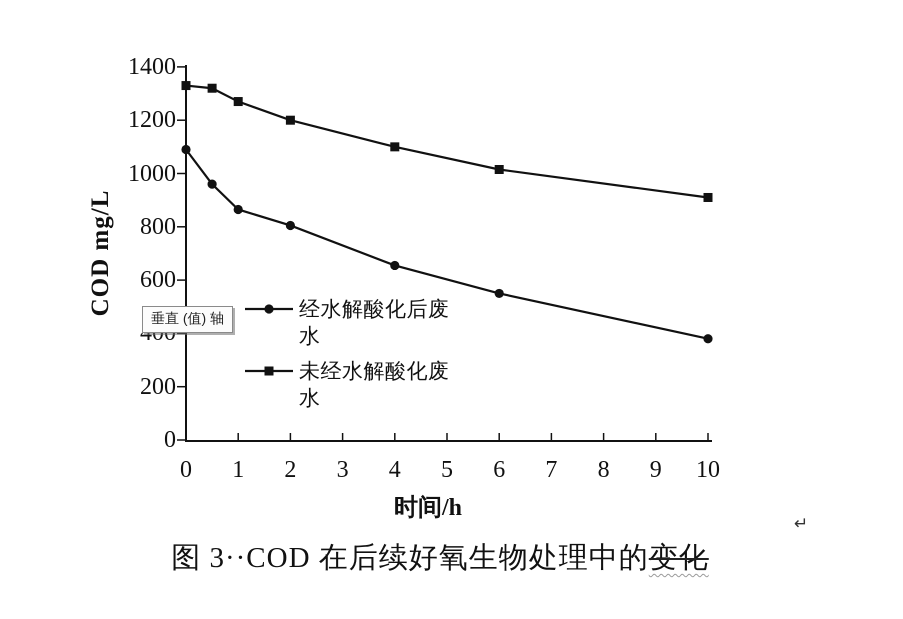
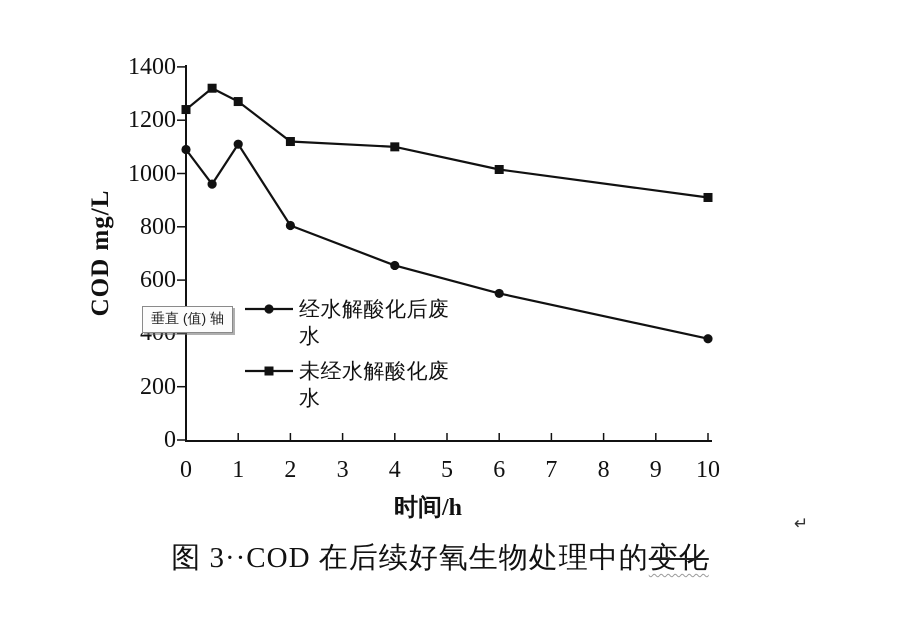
未经水解酸化废水/0: 1330 -> 1240
经水解酸化后废水/1: 860 -> 1110
未经水解酸化废水/2: 1200 -> 1120
